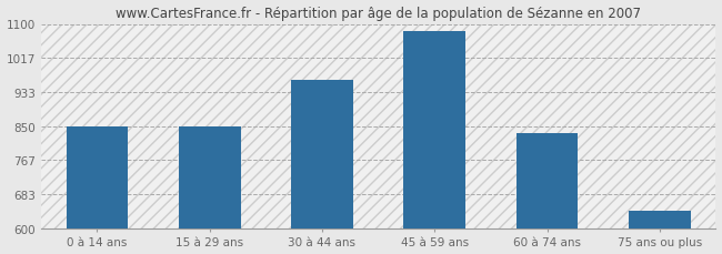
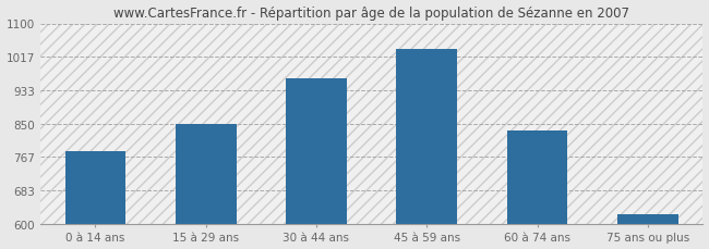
0 à 14 ans: 850 -> 780
45 à 59 ans: 1082 -> 1035
75 ans ou plus: 643 -> 625
